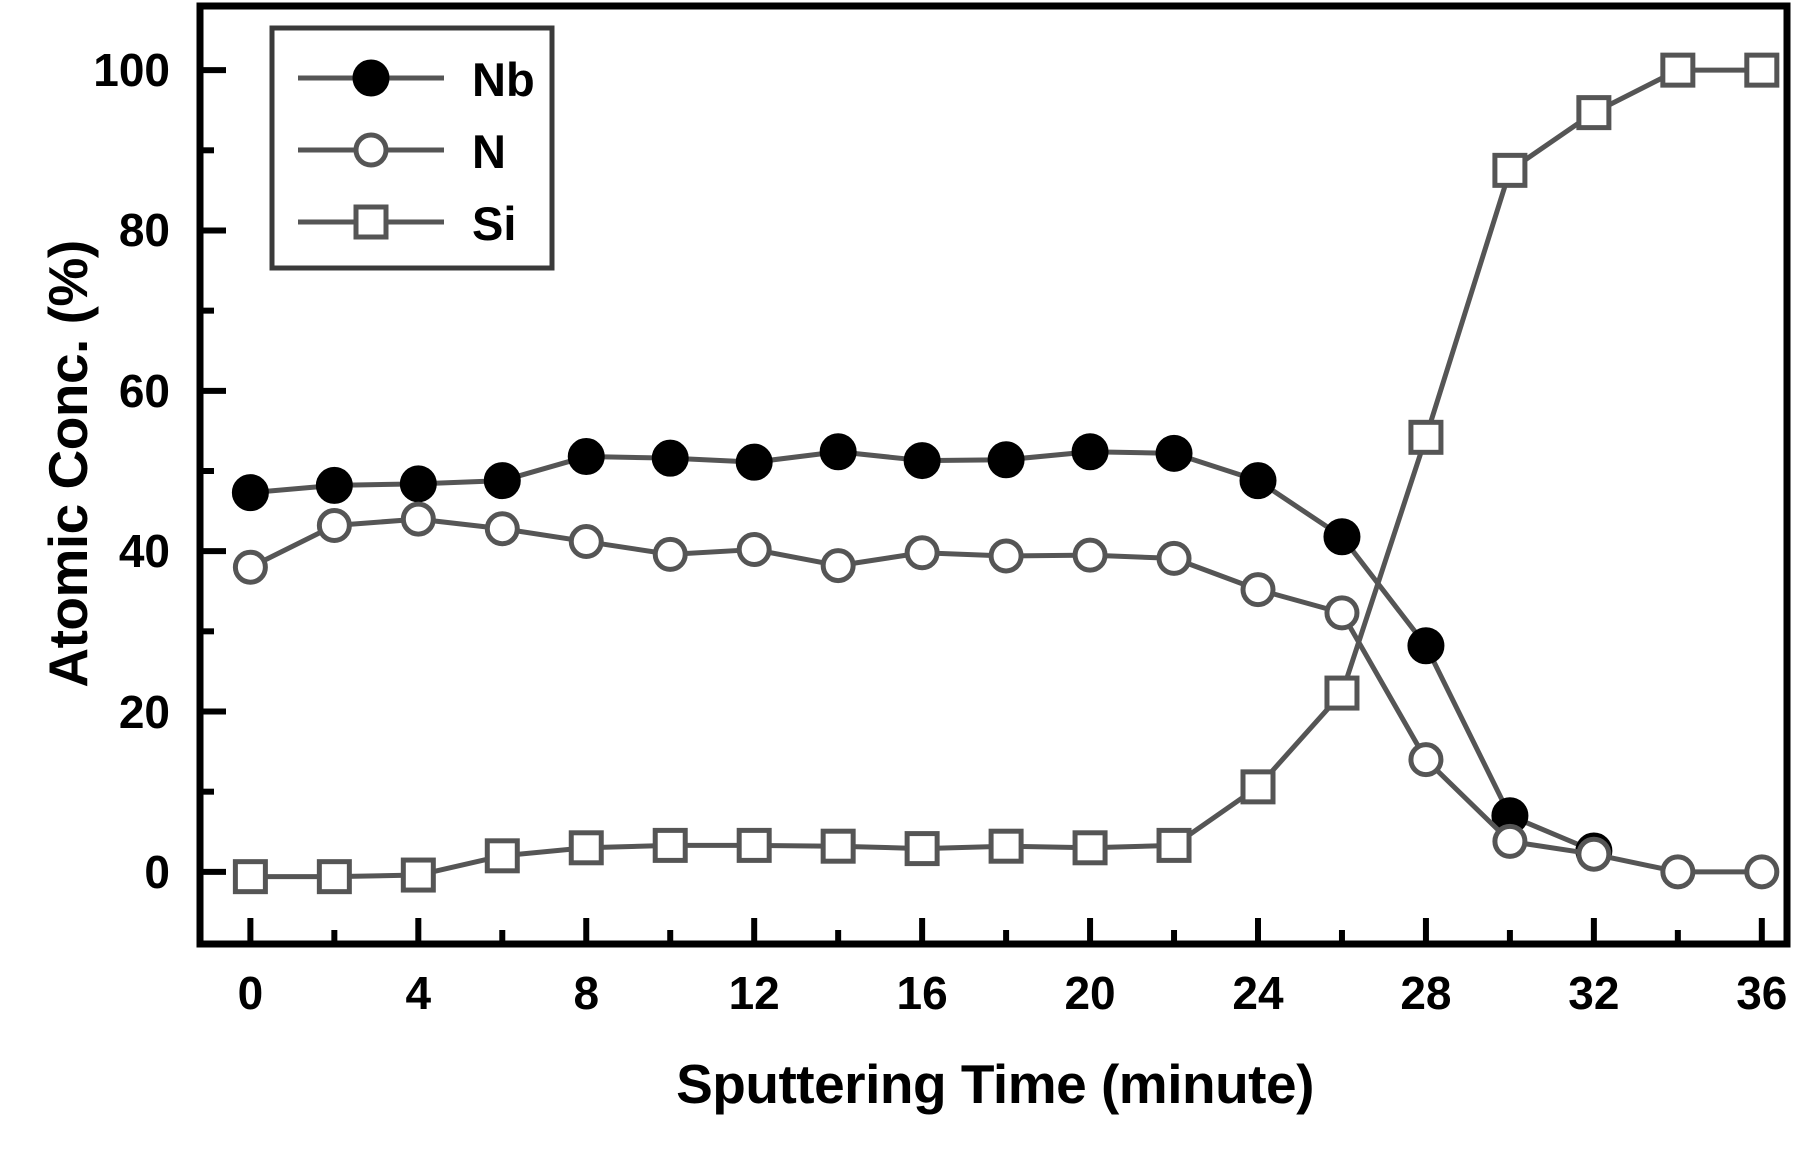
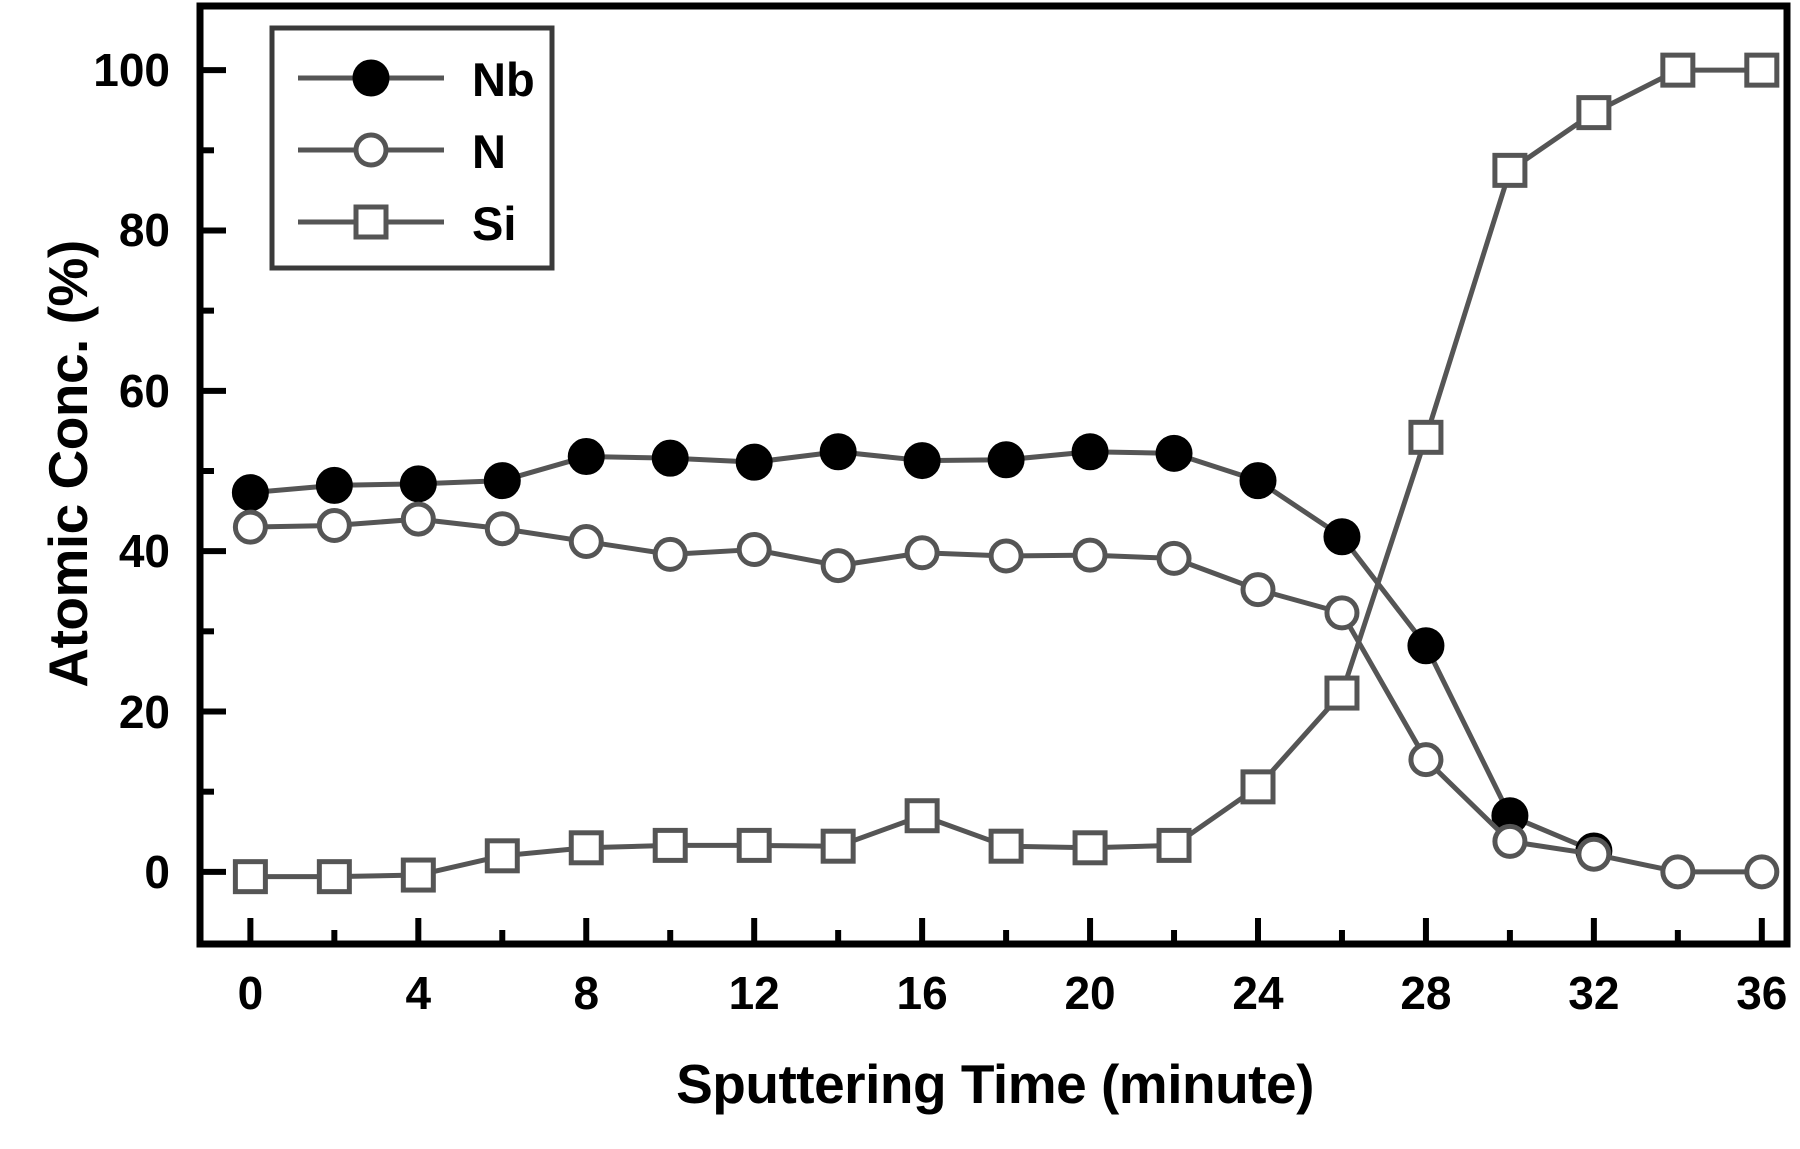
N/0: 38 -> 43
Si/16: 3 -> 7
